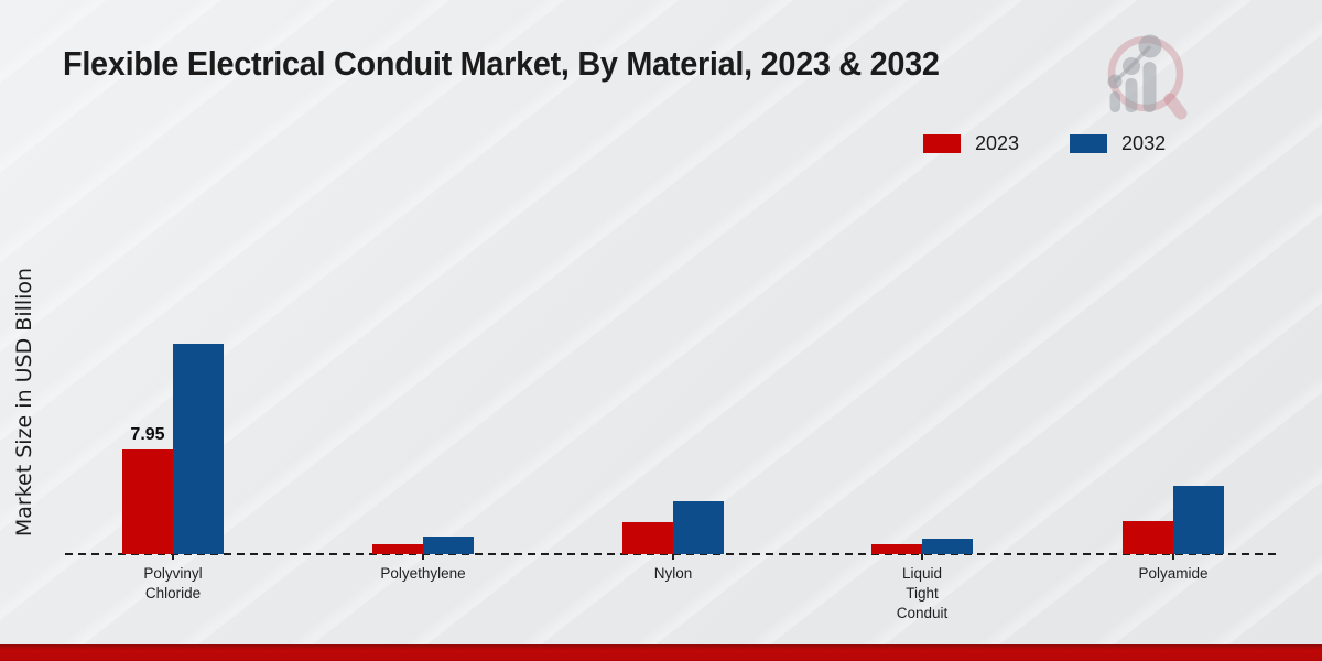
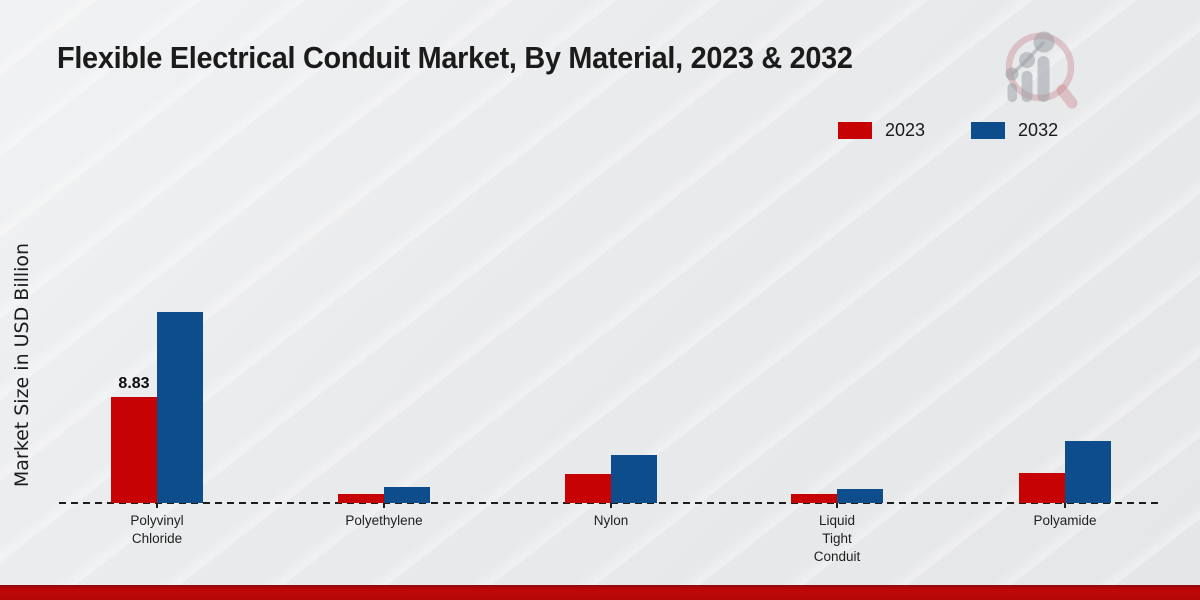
2023/Polyvinyl Chloride: 7.95 -> 8.83
